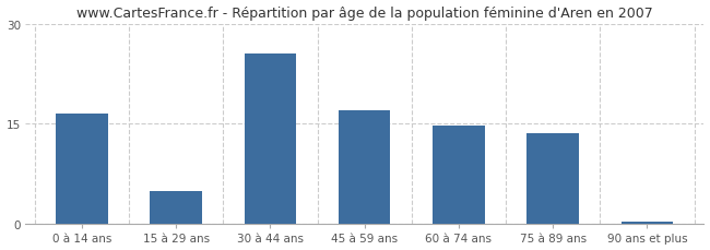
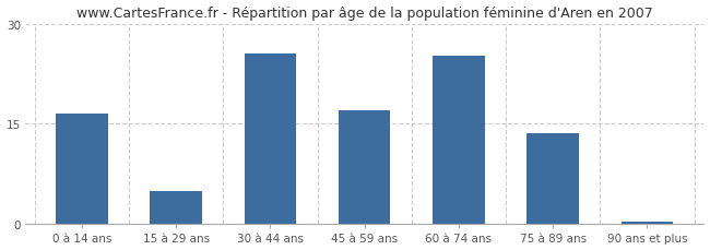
60 à 74 ans: 14.7 -> 25.2
